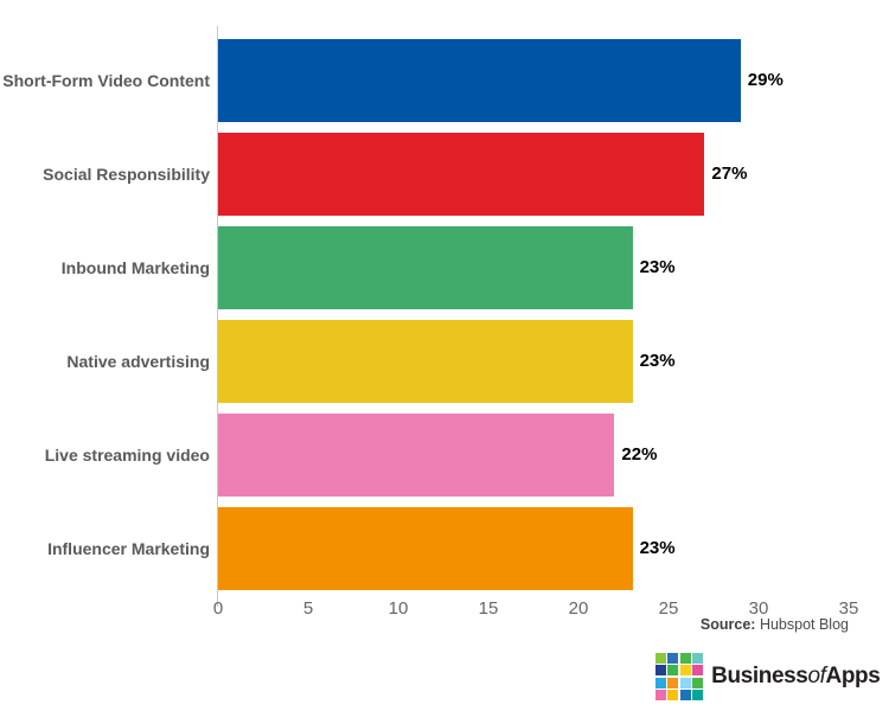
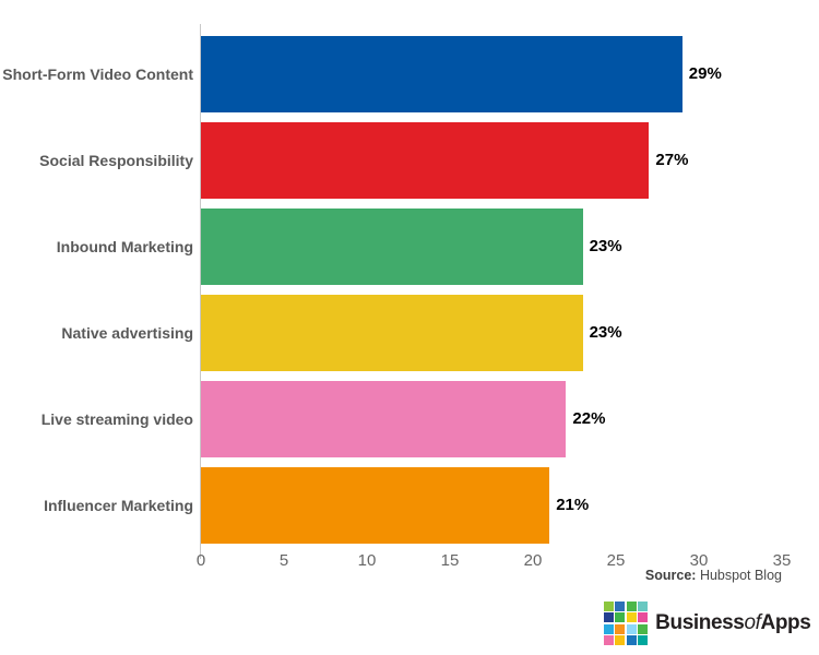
Influencer Marketing: 23% -> 21%
